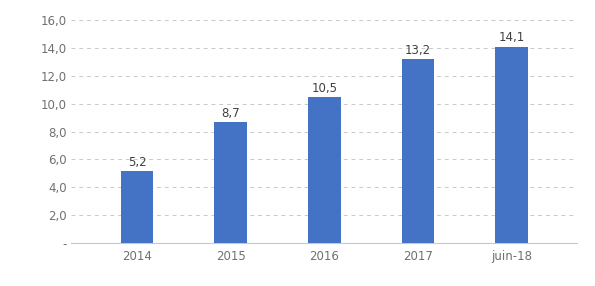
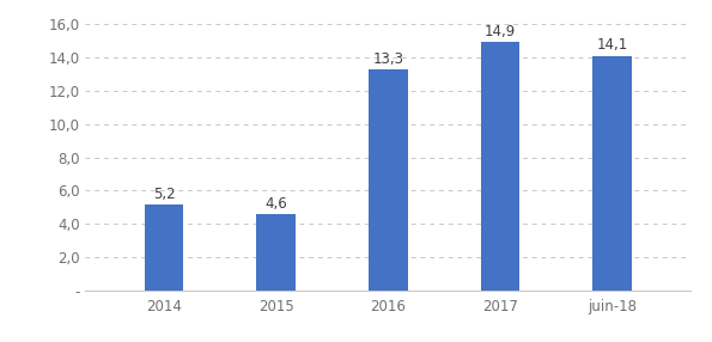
2015: 8,7 -> 4,6
2016: 10,5 -> 13,3
2017: 13,2 -> 14,9
